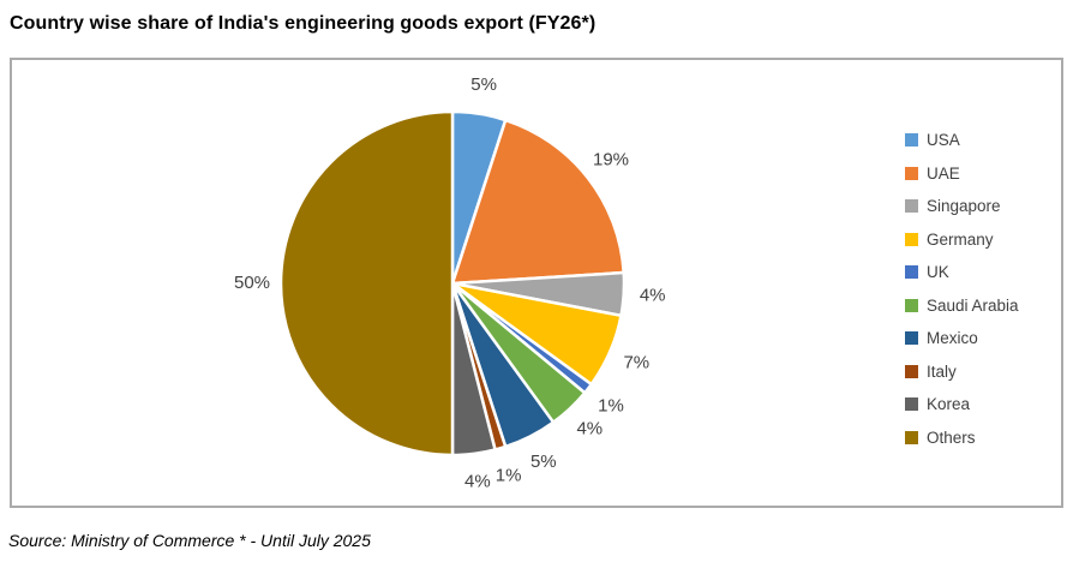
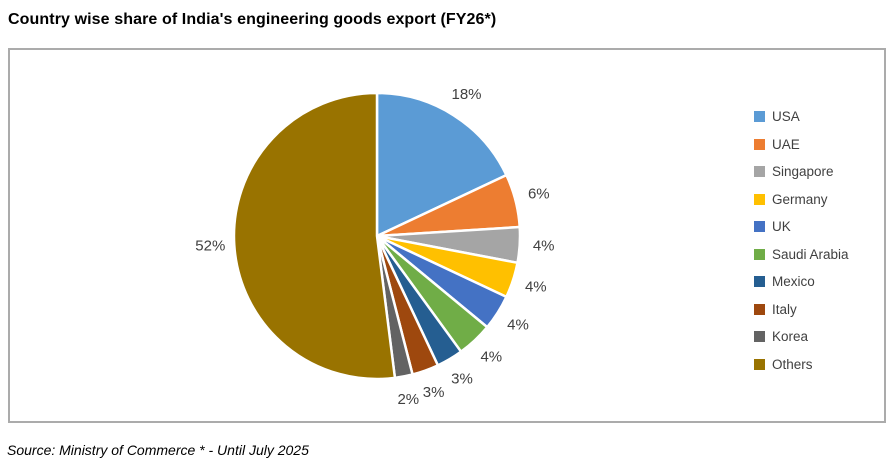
USA: 5% -> 18%
UAE: 19% -> 6%
Germany: 7% -> 4%
UK: 1% -> 4%
Mexico: 5% -> 3%
Italy: 1% -> 3%
Korea: 4% -> 2%
Others: 50% -> 52%
